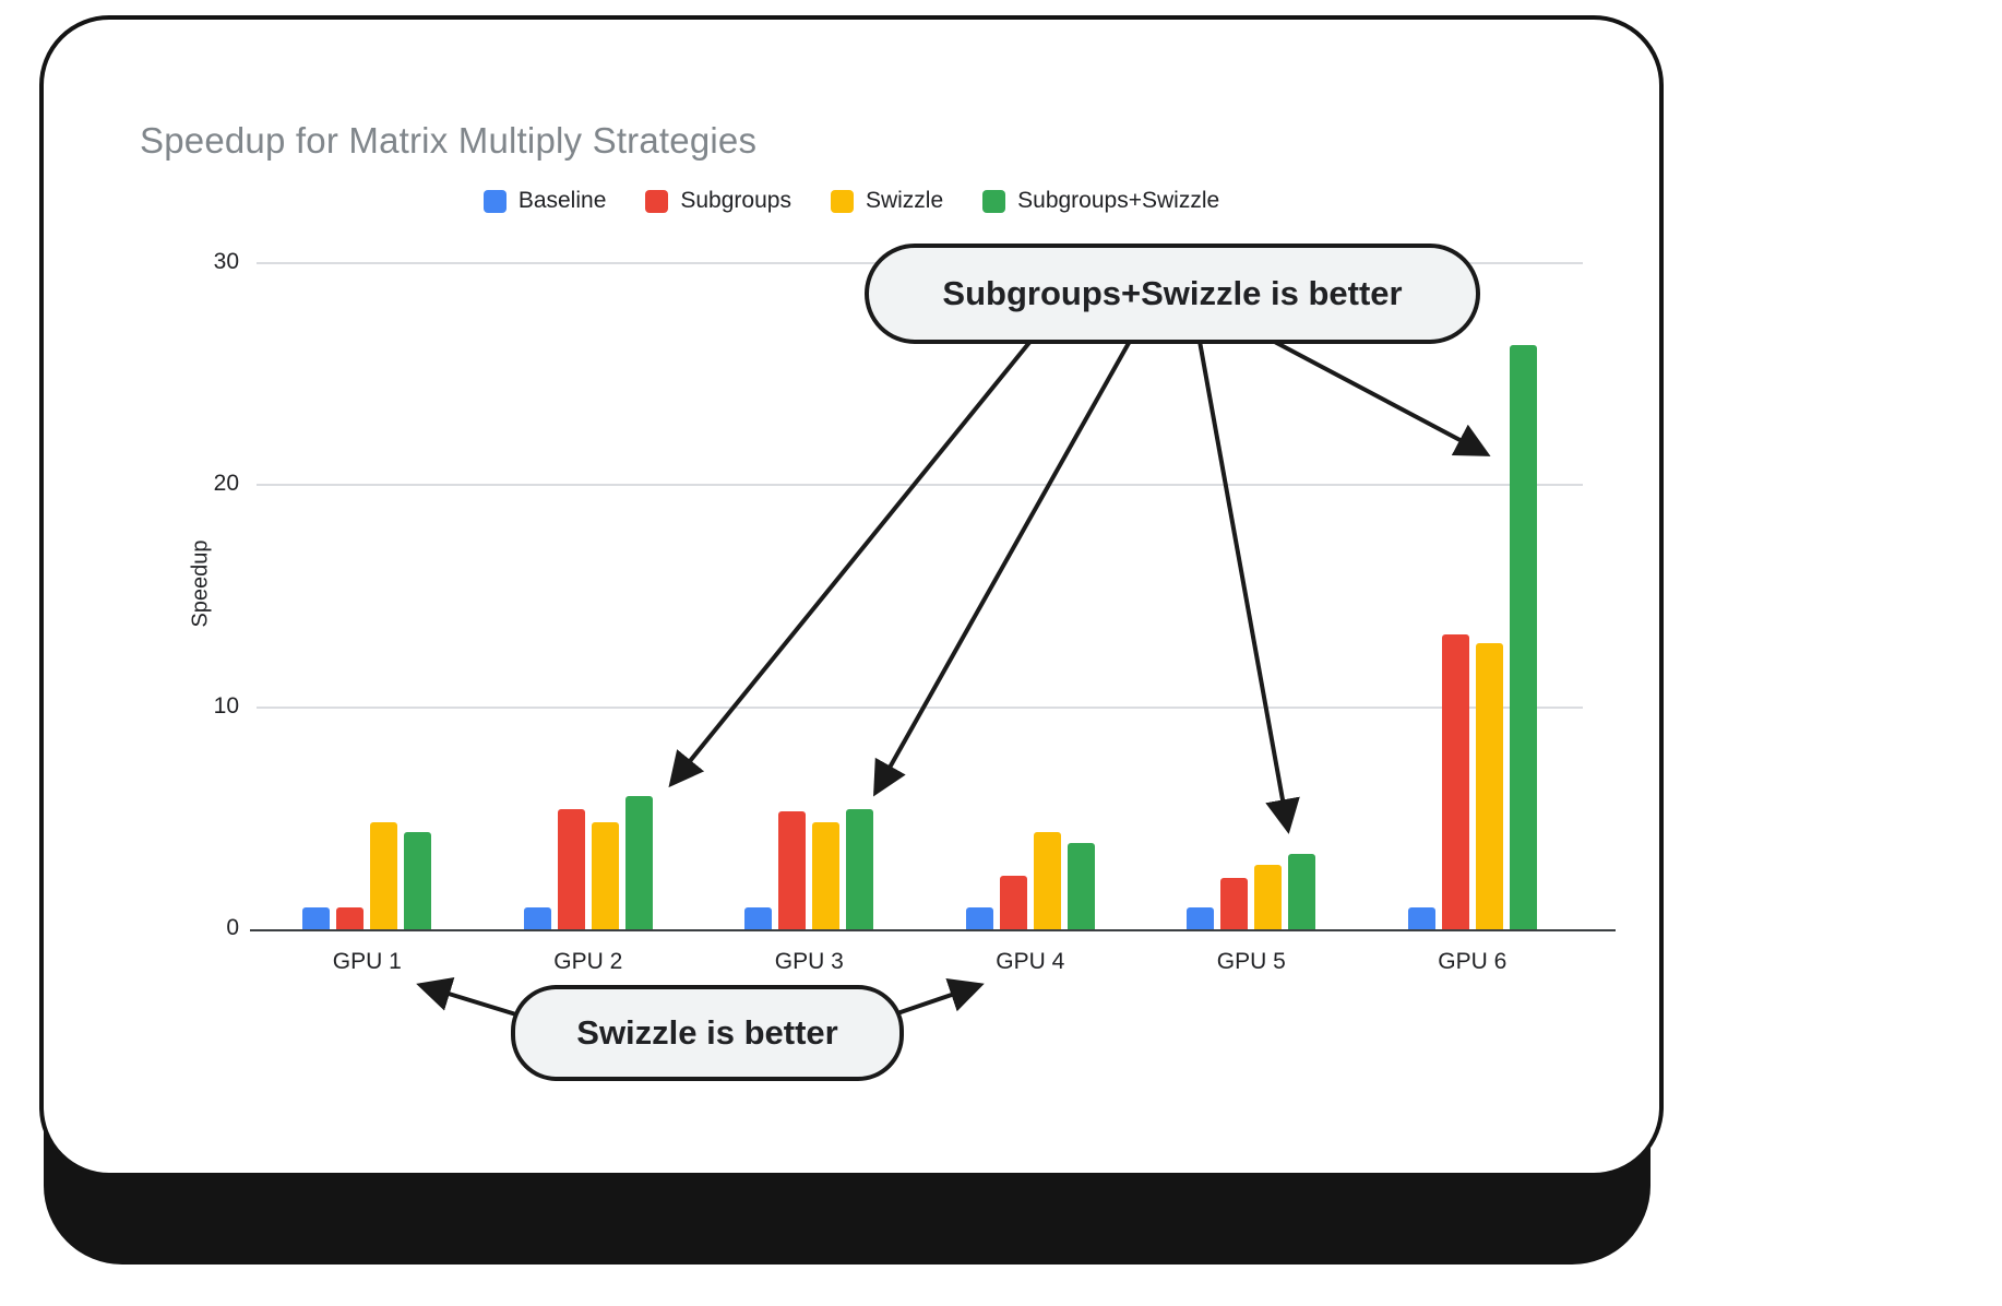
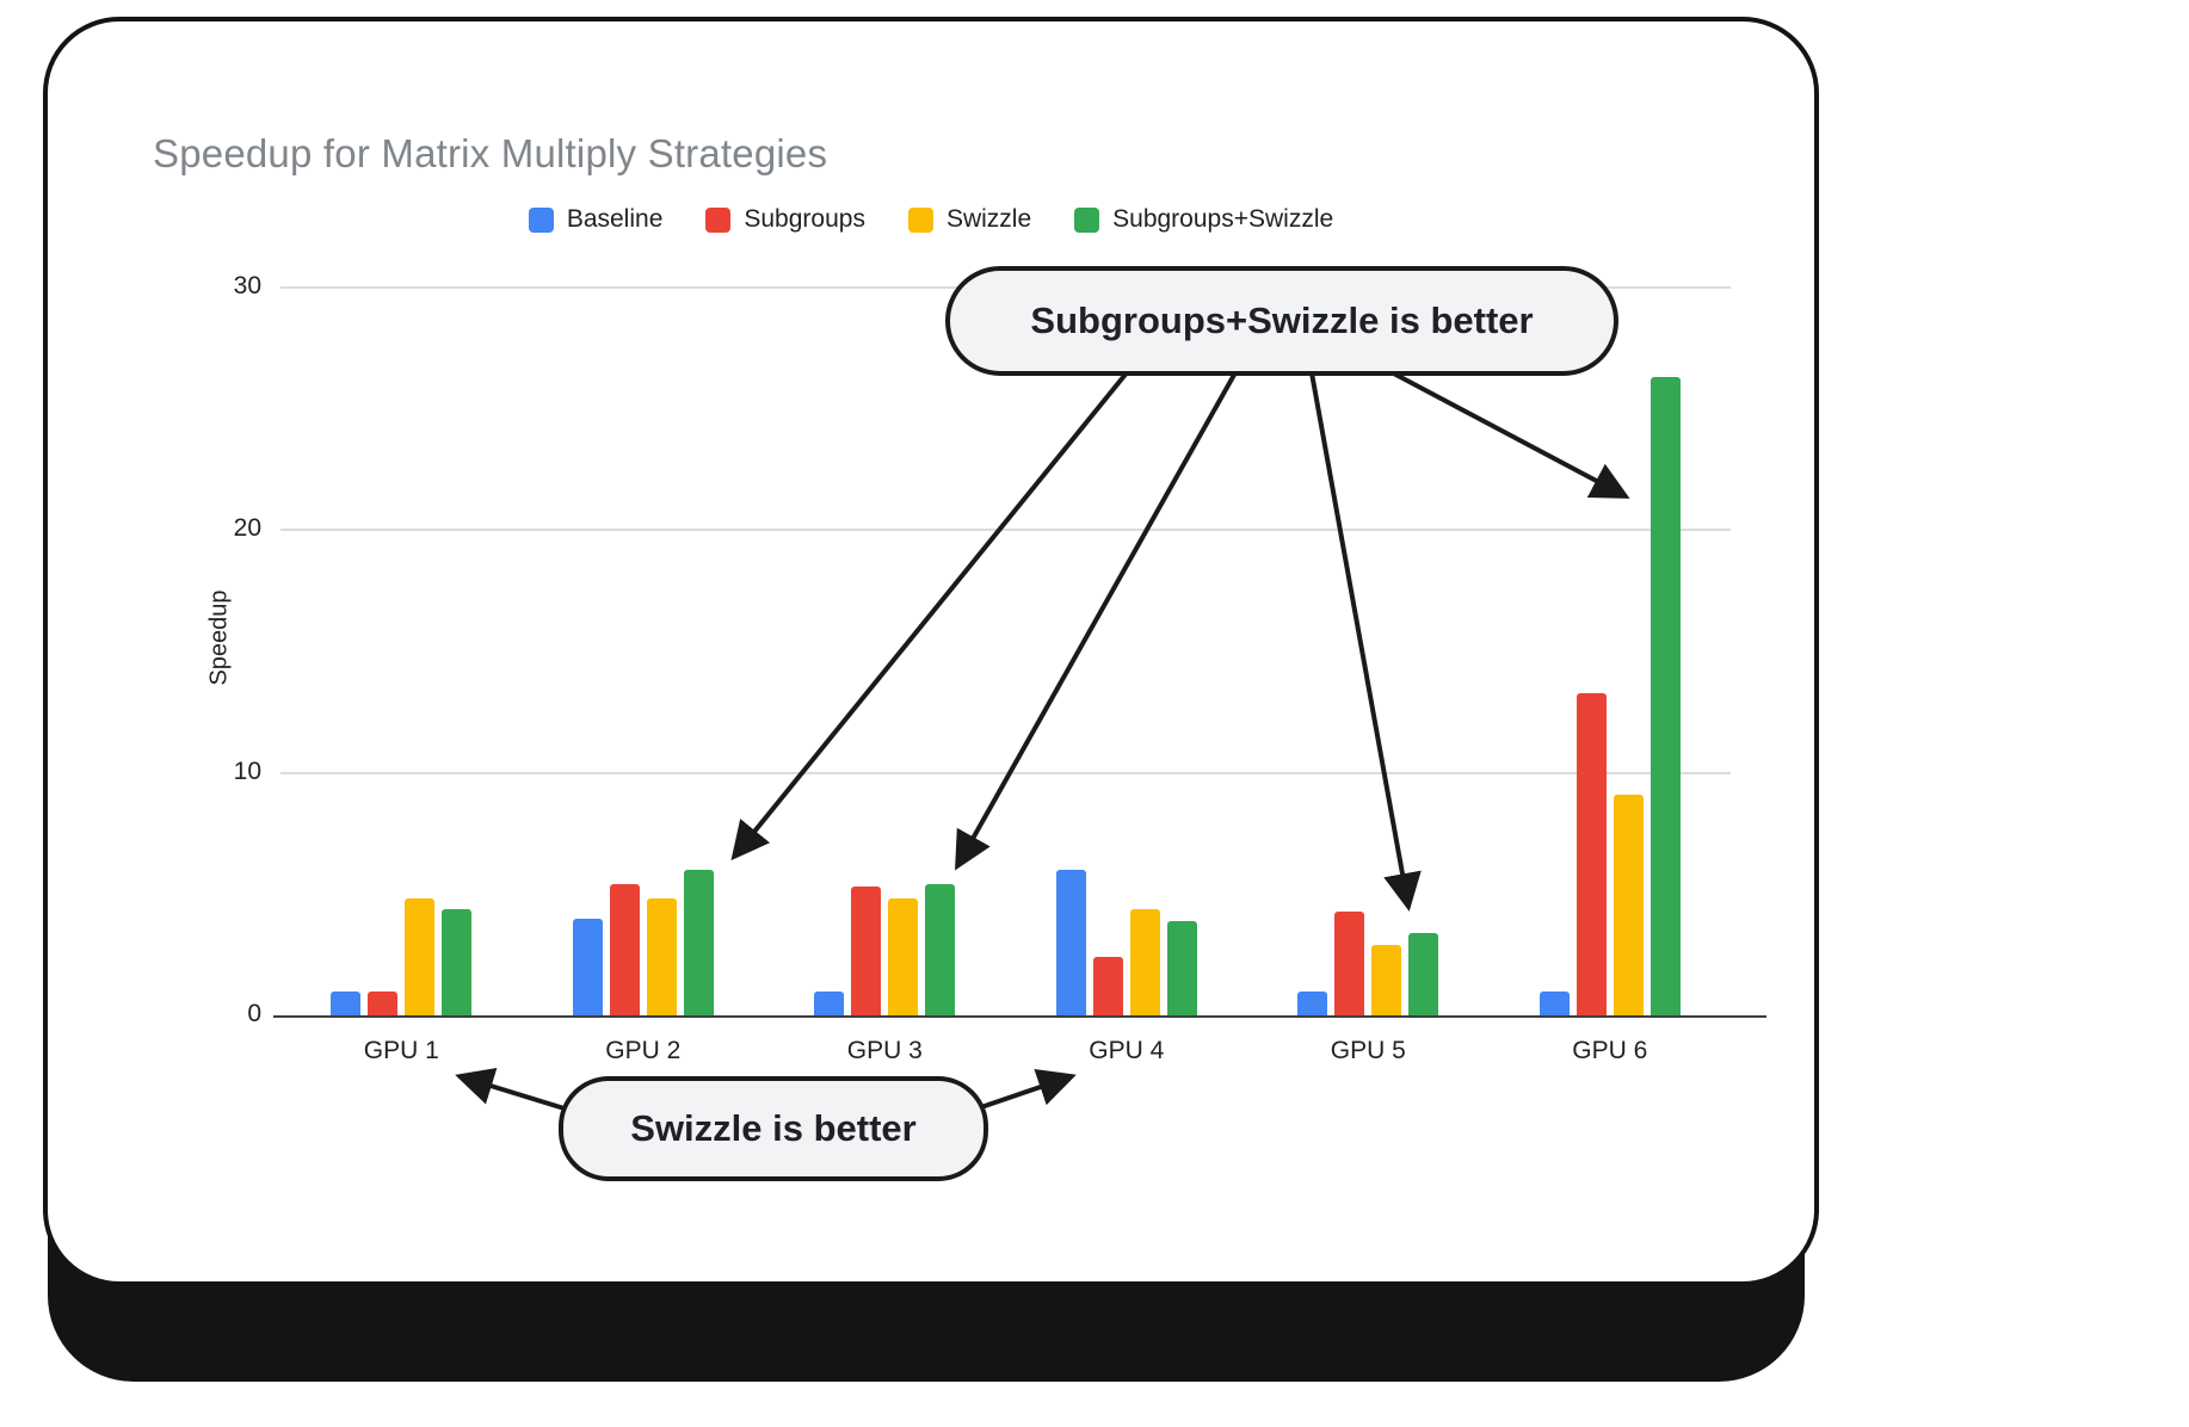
Baseline/GPU 2: 1 -> 4
Baseline/GPU 4: 1 -> 6
Subgroups/GPU 5: 2.3 -> 4.3
Swizzle/GPU 6: 12.9 -> 9.1
